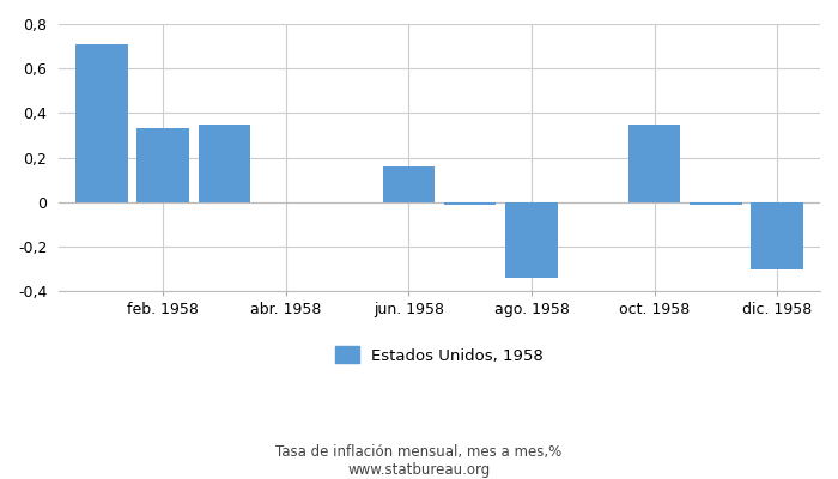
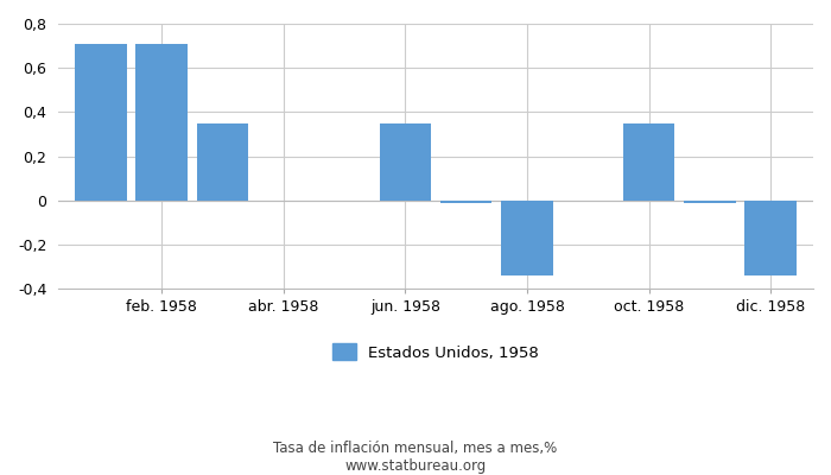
feb. 1958: 0,33 -> 0,71
jun. 1958: 0,16 -> 0,35
dic. 1958: -0,30 -> -0,34
